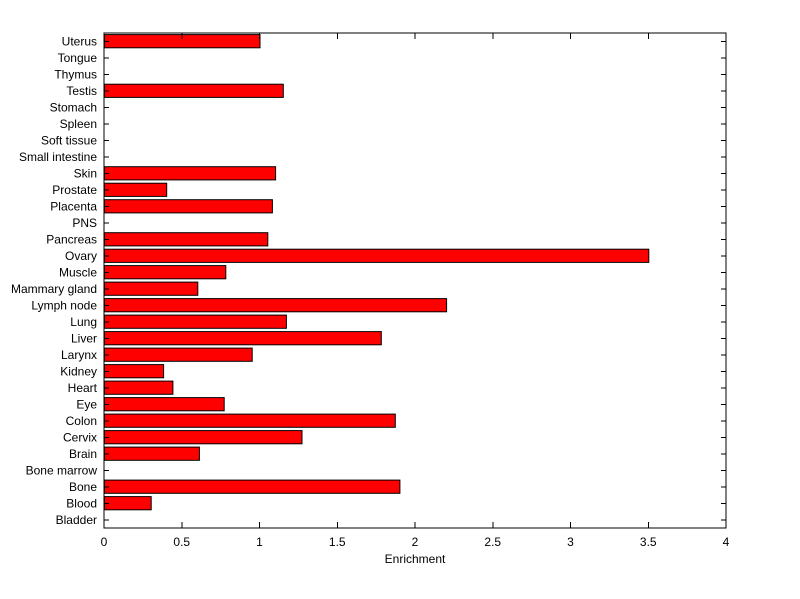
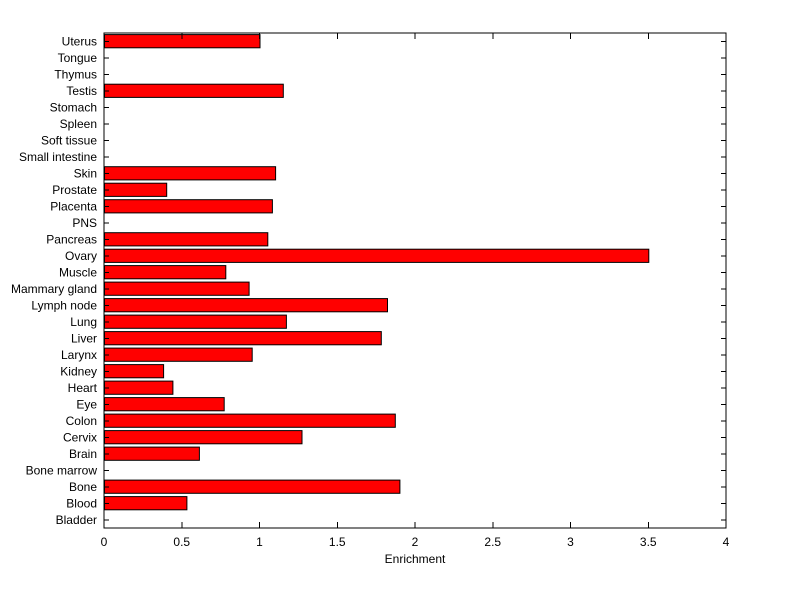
Mammary gland: 0.60 -> 0.93
Lymph node: 2.20 -> 1.82
Blood: 0.30 -> 0.53
